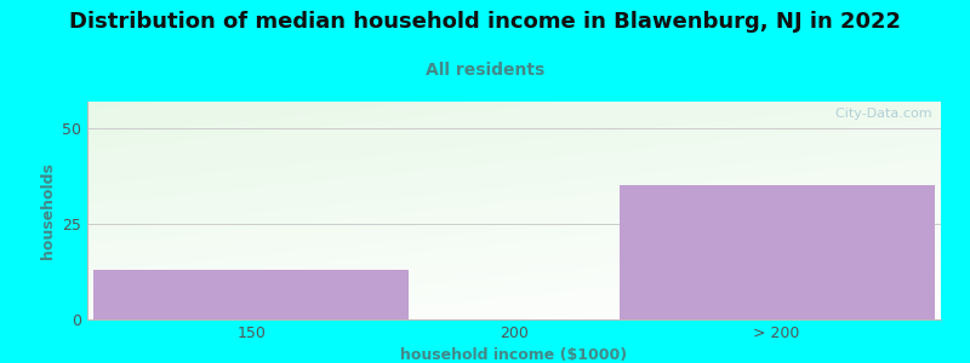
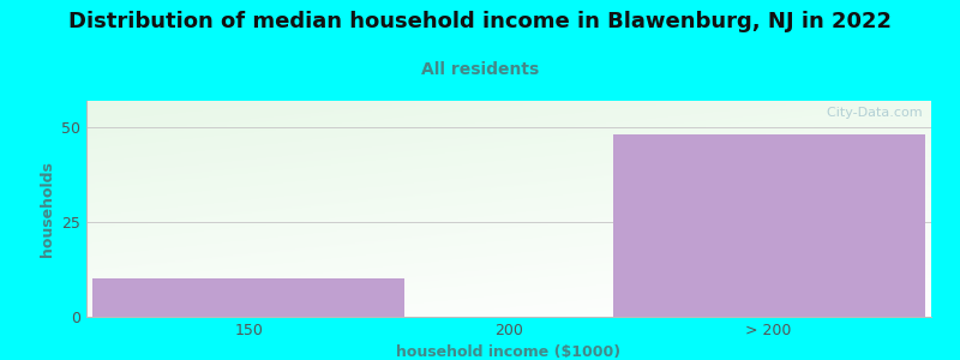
150: 13 -> 10
> 200: 35 -> 48
